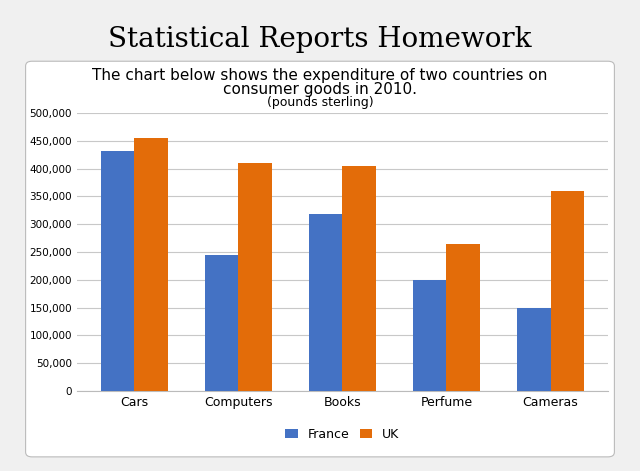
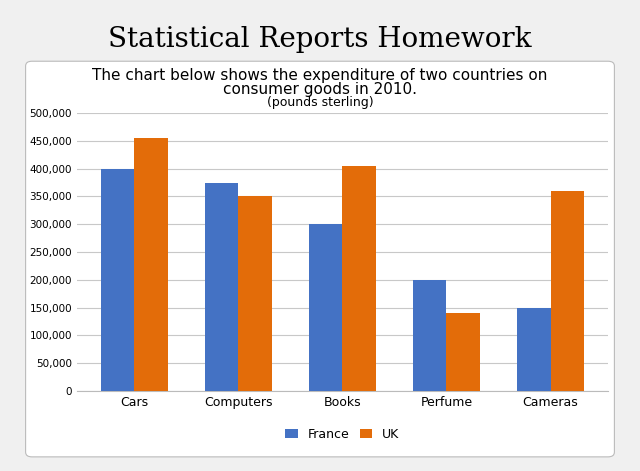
France/Cars: 432,000 -> 400,000
France/Computers: 244,000 -> 375,000
UK/Computers: 410,000 -> 350,000
France/Books: 318,000 -> 300,000
UK/Perfume: 264,000 -> 140,000
